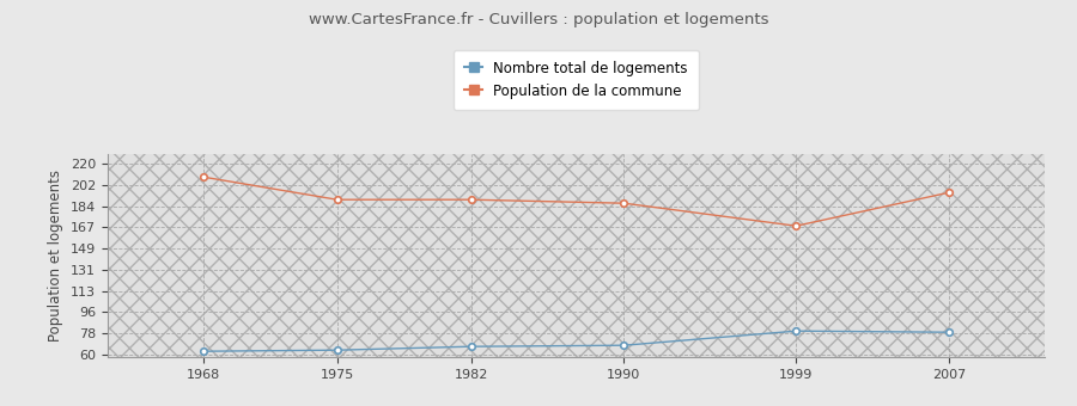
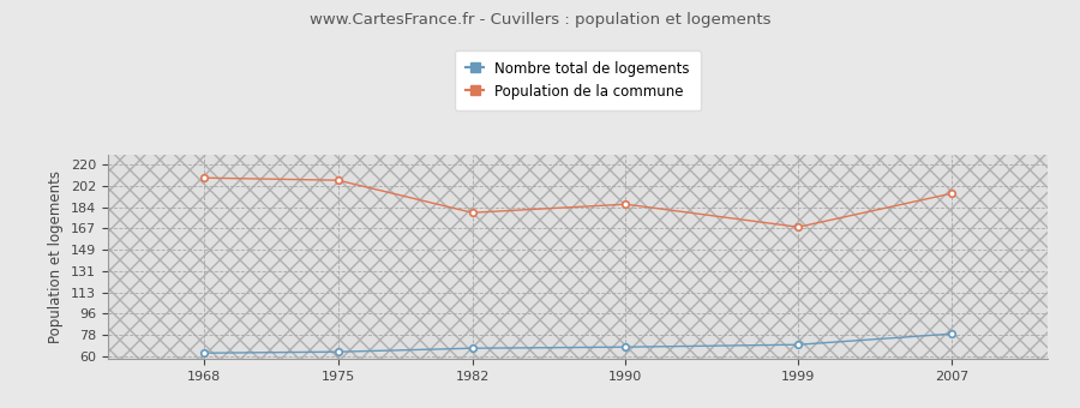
Population de la commune/1975: 190 -> 207
Population de la commune/1982: 190 -> 180
Nombre total de logements/1999: 80 -> 70
